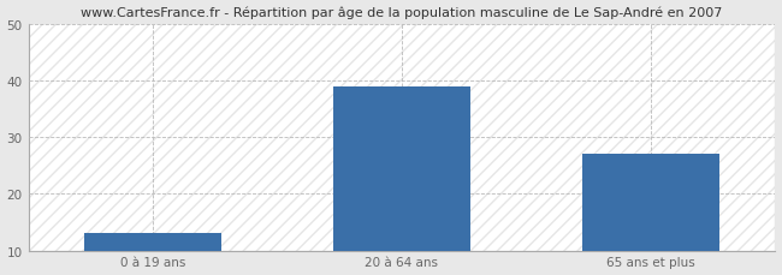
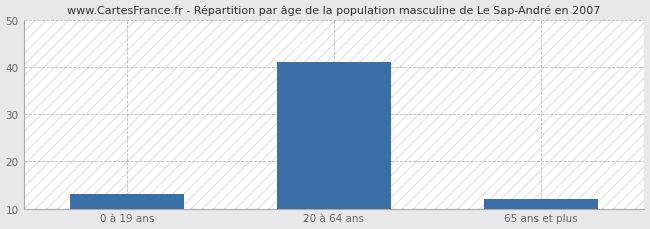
20 à 64 ans: 39 -> 41
65 ans et plus: 27 -> 12
